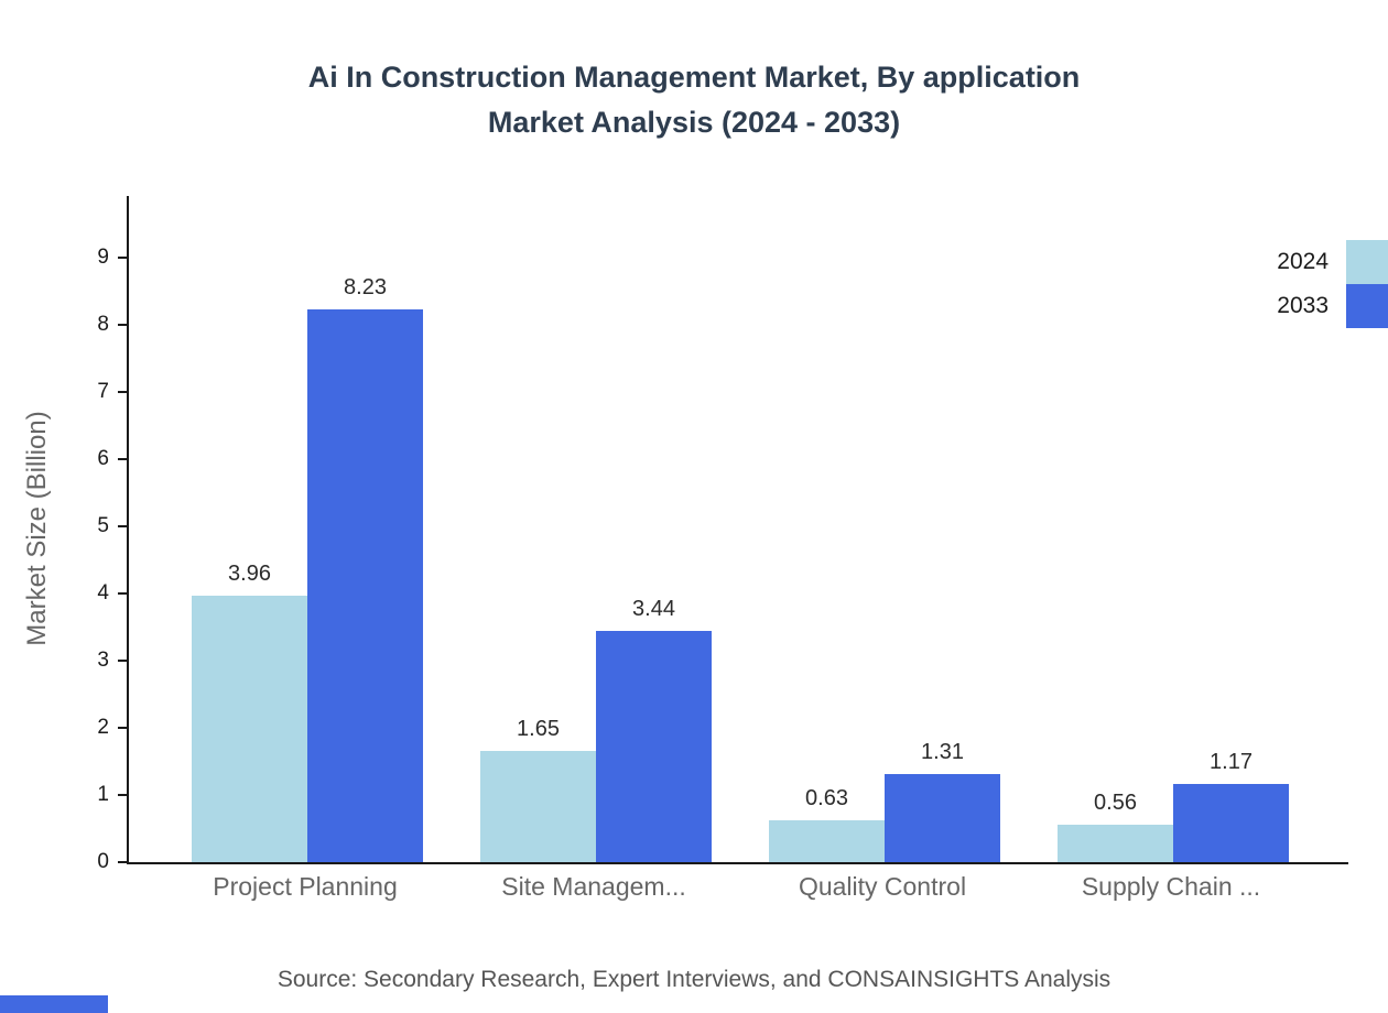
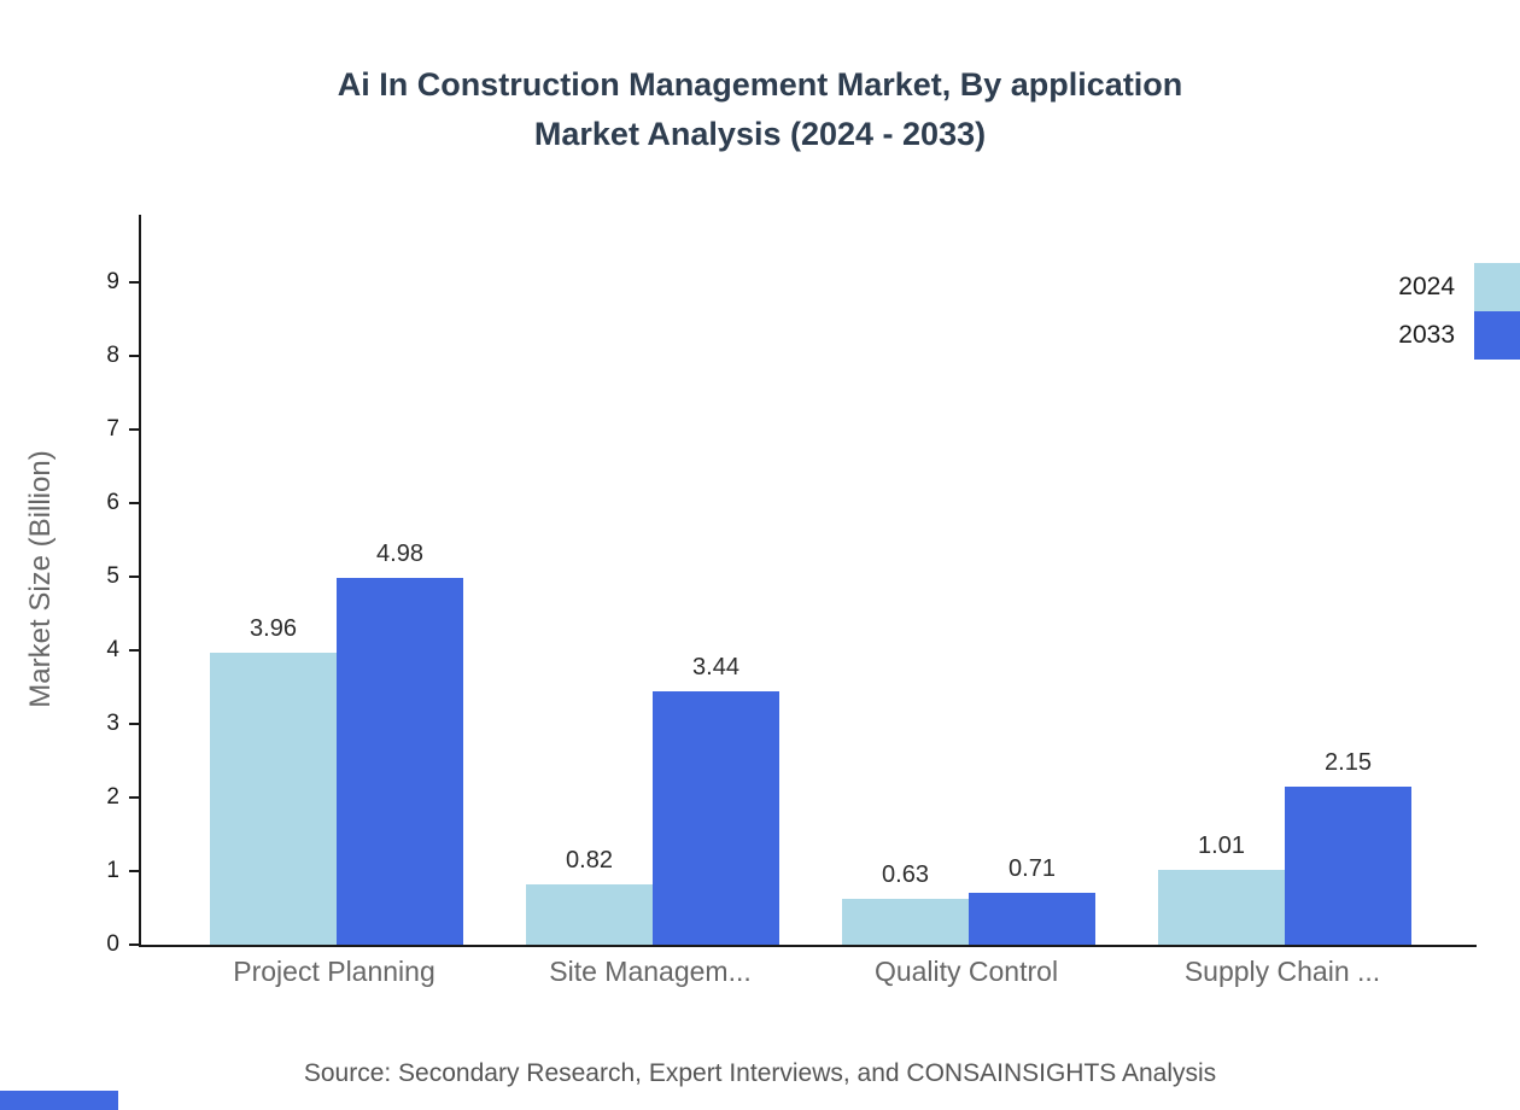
2033/Project Planning: 8.23 -> 4.98
2024/Site Managem...: 1.65 -> 0.82
2033/Quality Control: 1.31 -> 0.71
2024/Supply Chain ...: 0.56 -> 1.01
2033/Supply Chain ...: 1.17 -> 2.15
